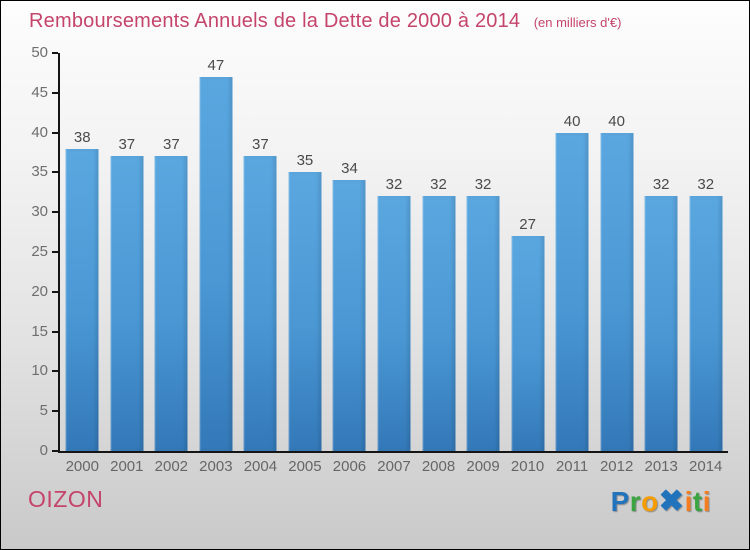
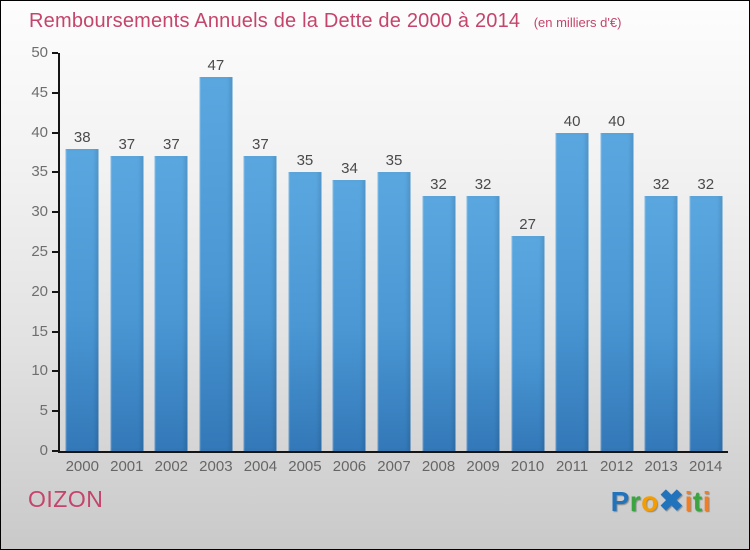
2007: 32 -> 35
